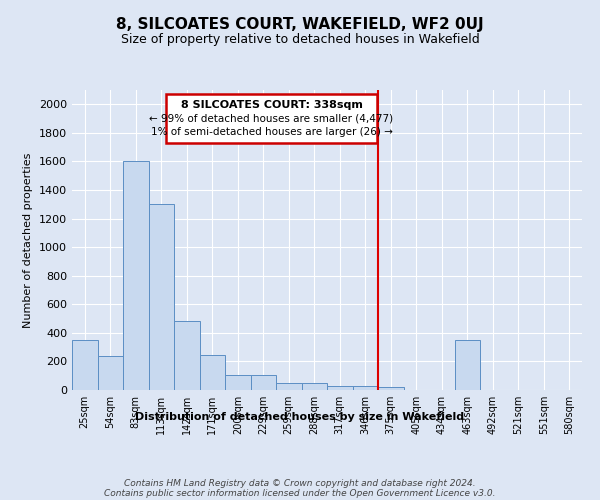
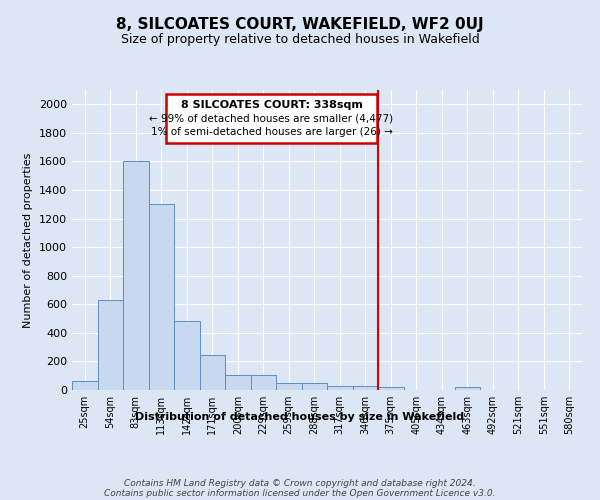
25sqm: 350 -> 60
54sqm: 240 -> 630
463sqm: 350 -> 20
